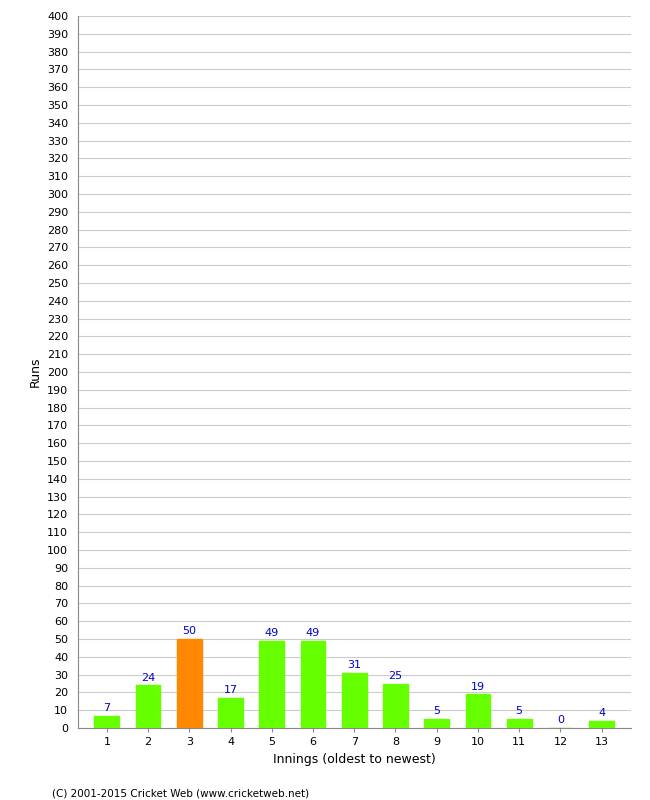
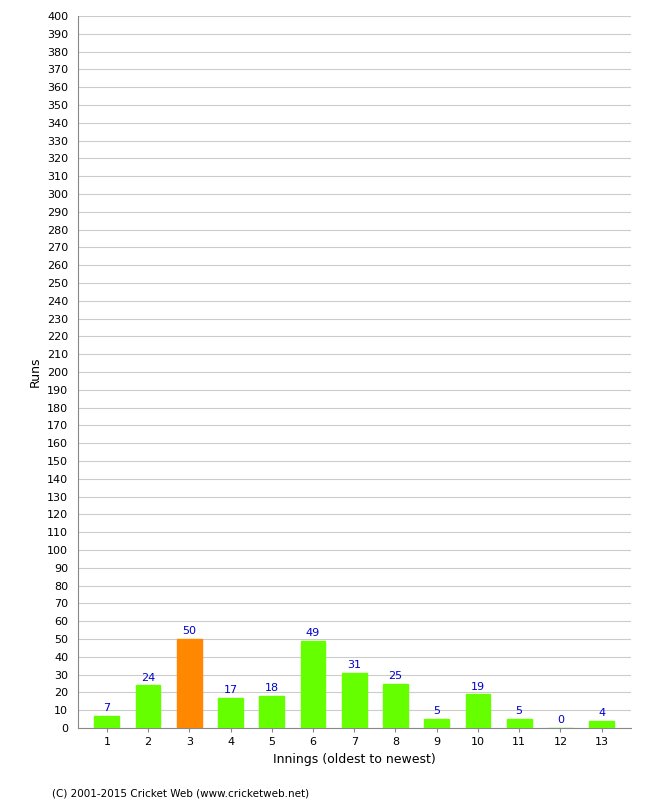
5: 49 -> 18
